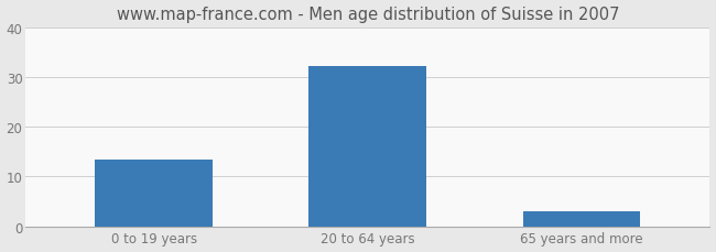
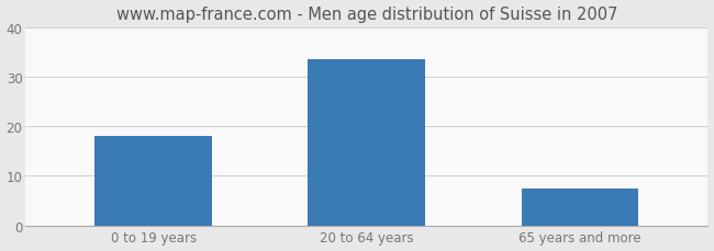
0 to 19 years: 13.4 -> 18.0
20 to 64 years: 32.2 -> 33.5
65 years and more: 3.1 -> 7.5
